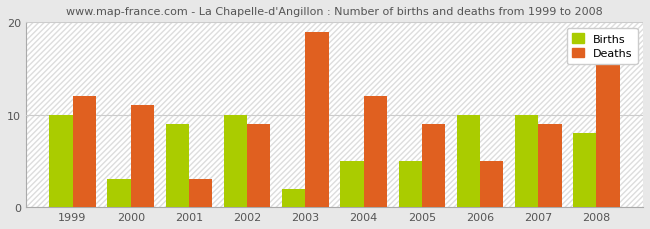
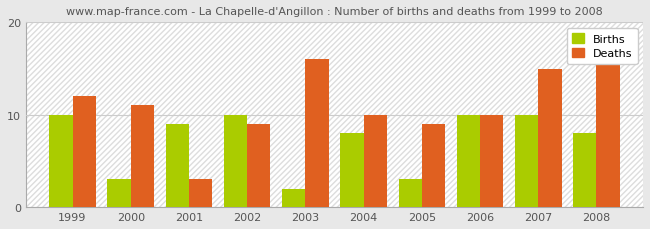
Deaths/2003: 19 -> 16
Births/2004: 5 -> 8
Deaths/2004: 12 -> 10
Births/2005: 5 -> 3
Deaths/2006: 5 -> 10
Deaths/2007: 9 -> 15
